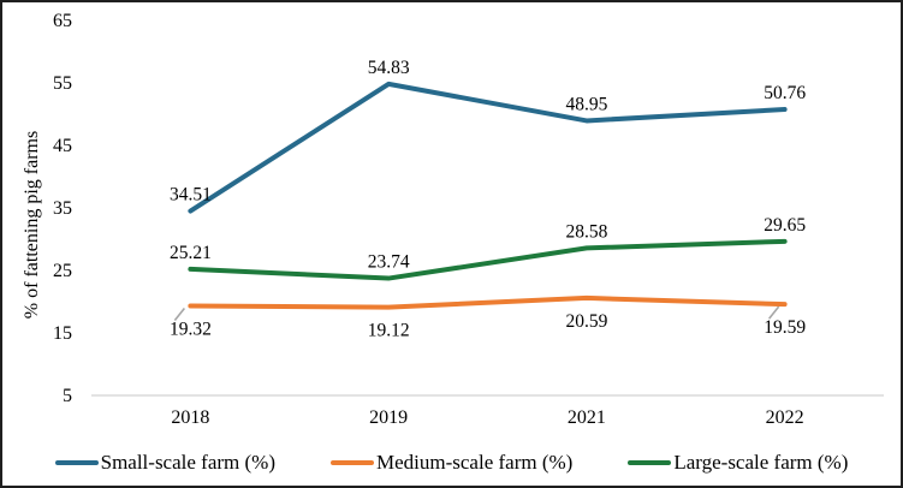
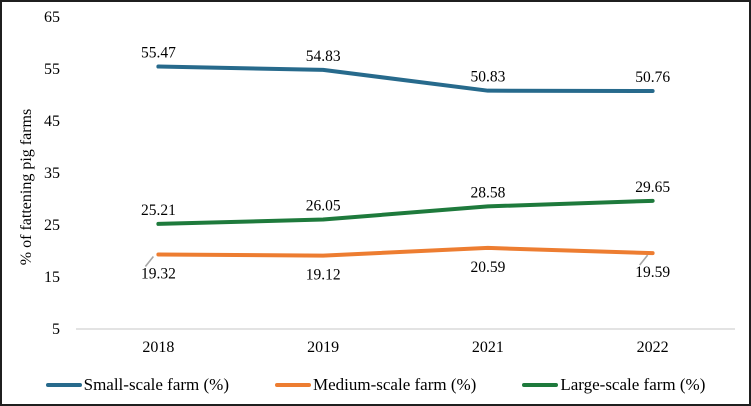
Small-scale farm (%)/2018: 34.51 -> 55.47
Large-scale farm (%)/2019: 23.74 -> 26.05
Small-scale farm (%)/2021: 48.95 -> 50.83
